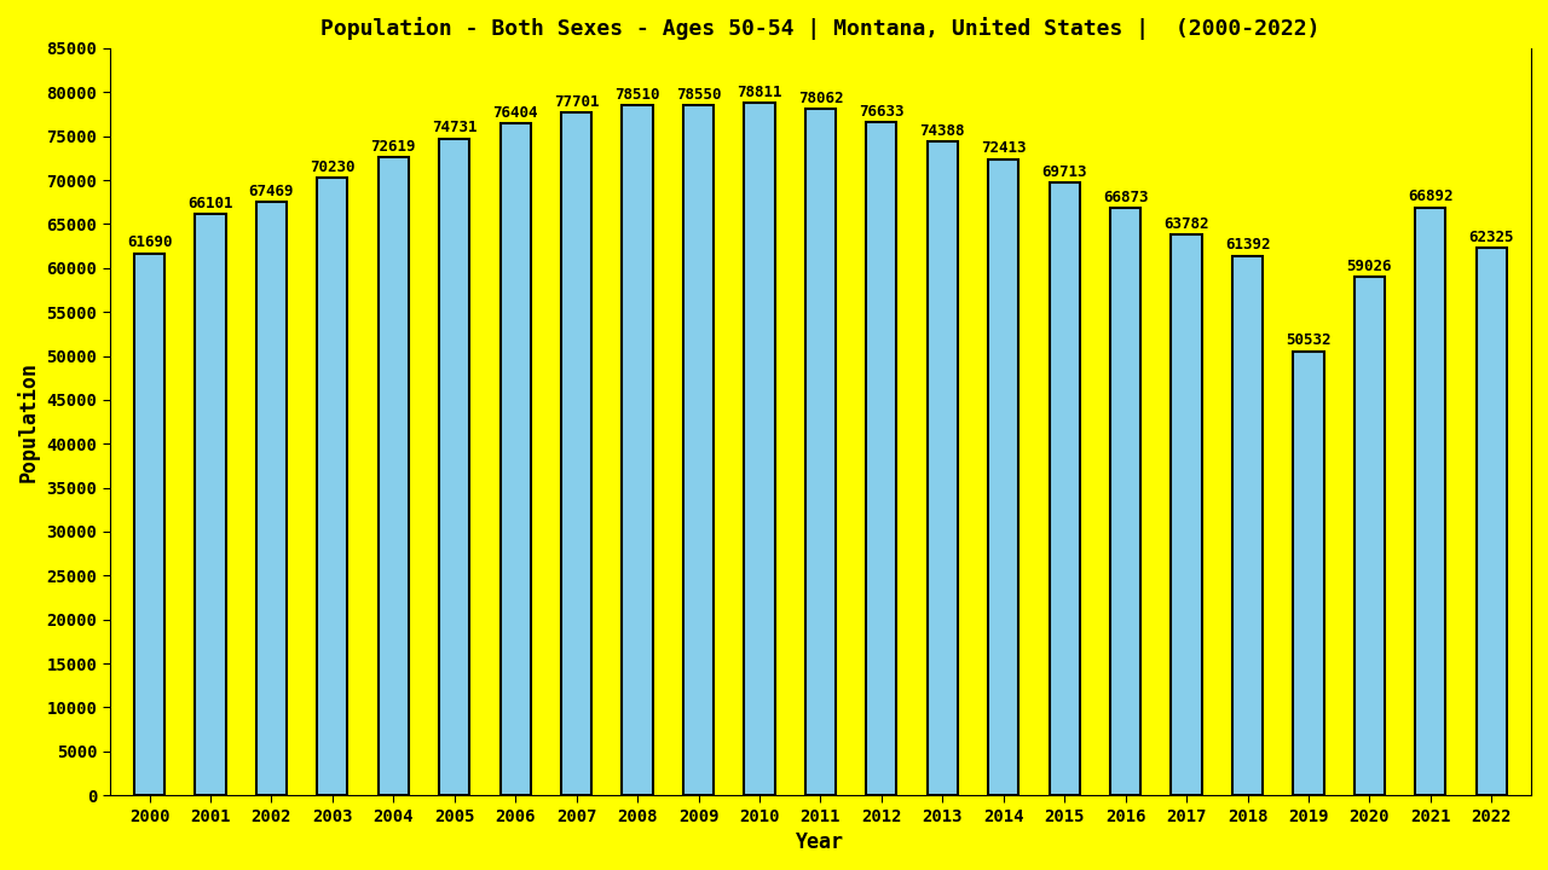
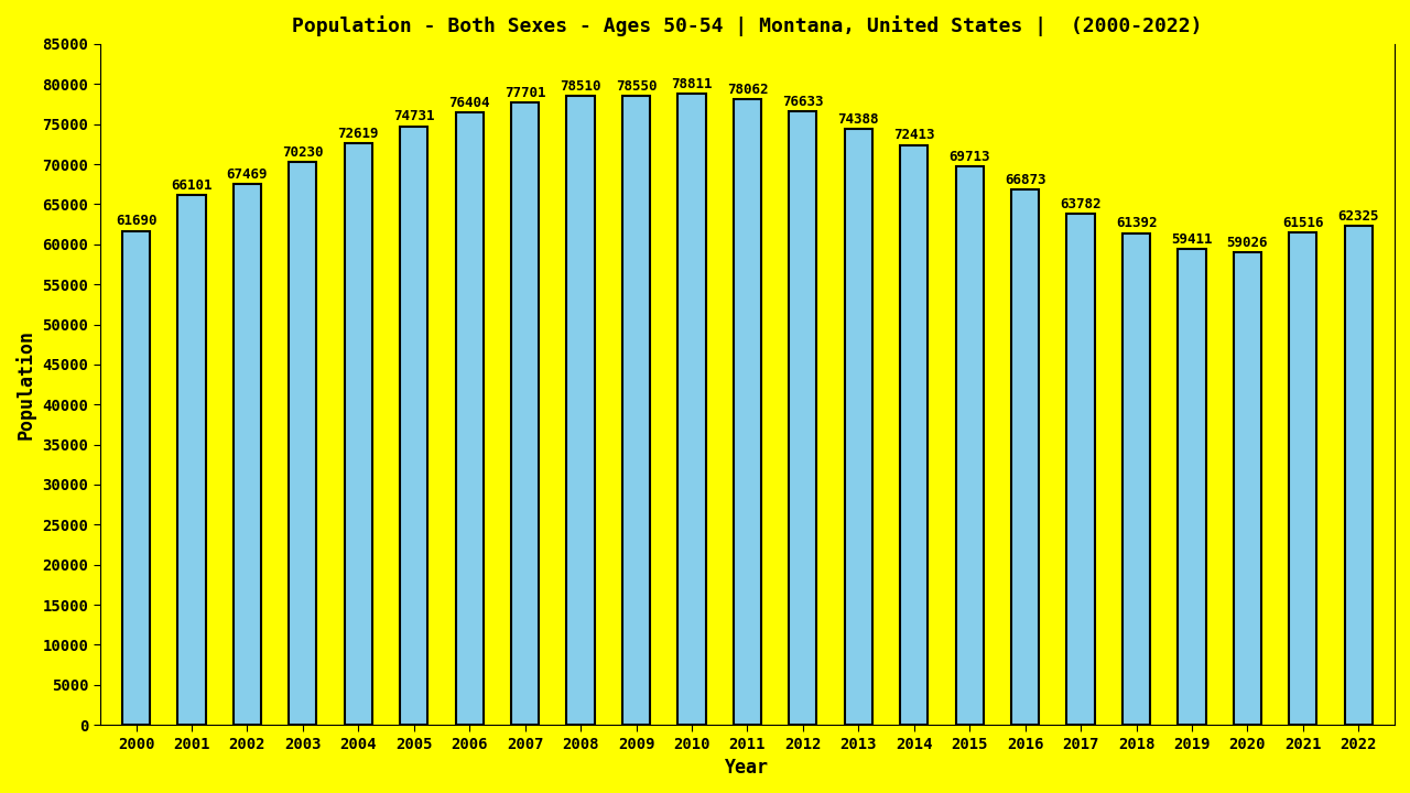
2019: 50532 -> 59411
2021: 66892 -> 61516
